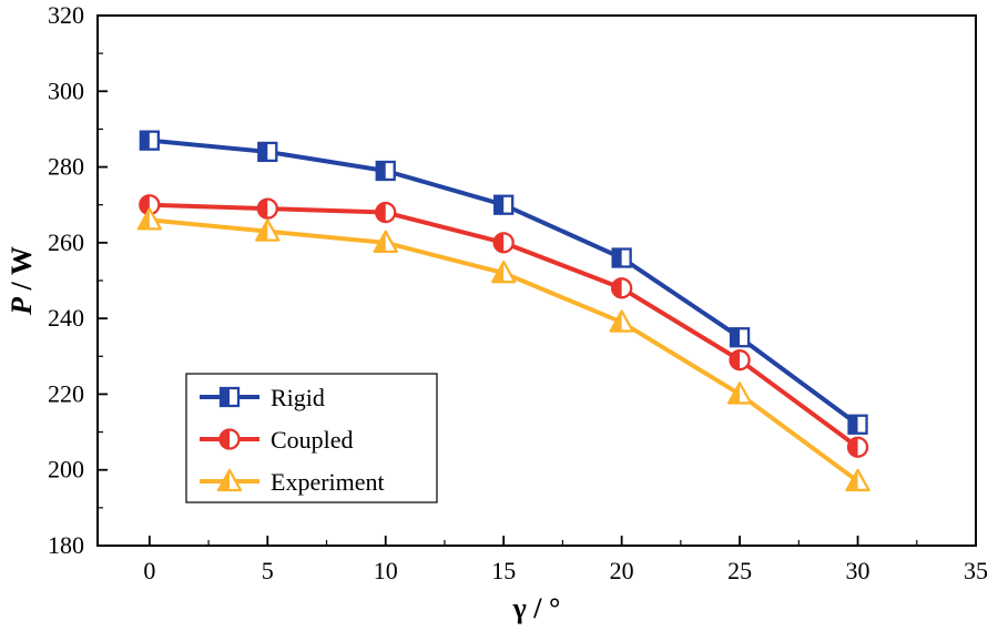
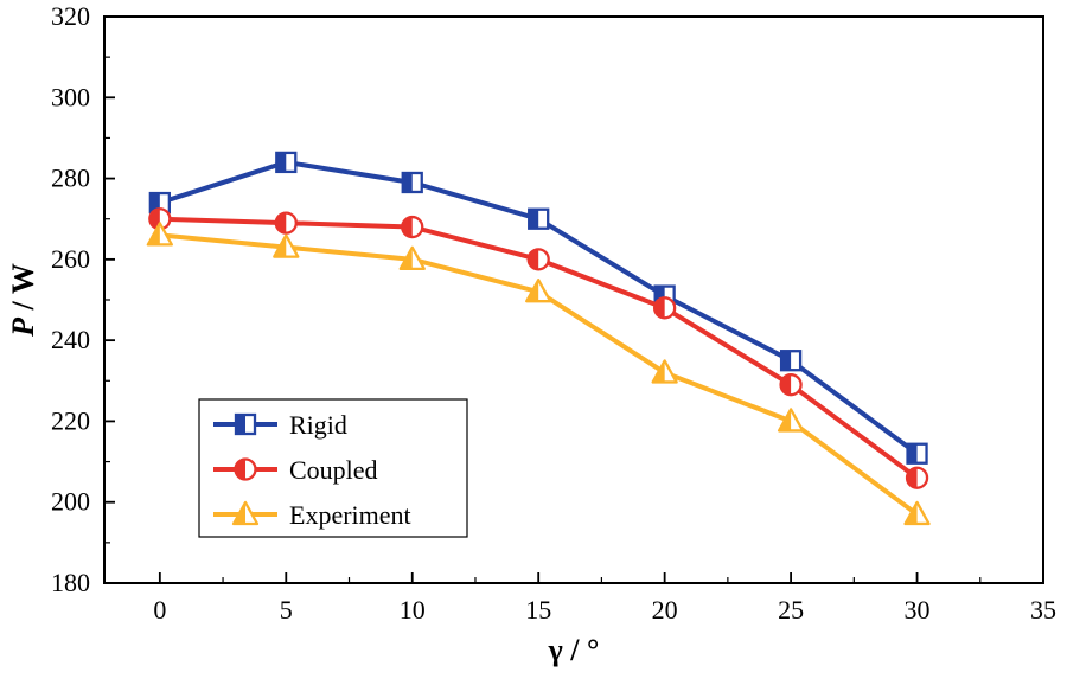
Rigid/0: 287 -> 274
Rigid/20: 256 -> 251
Experiment/20: 239 -> 232
